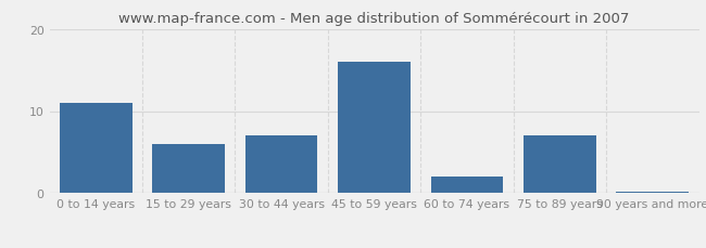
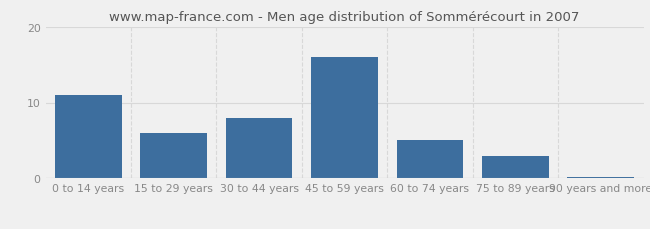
30 to 44 years: 7.0 -> 8.0
60 to 74 years: 2.0 -> 5.0
75 to 89 years: 7.0 -> 3.0
